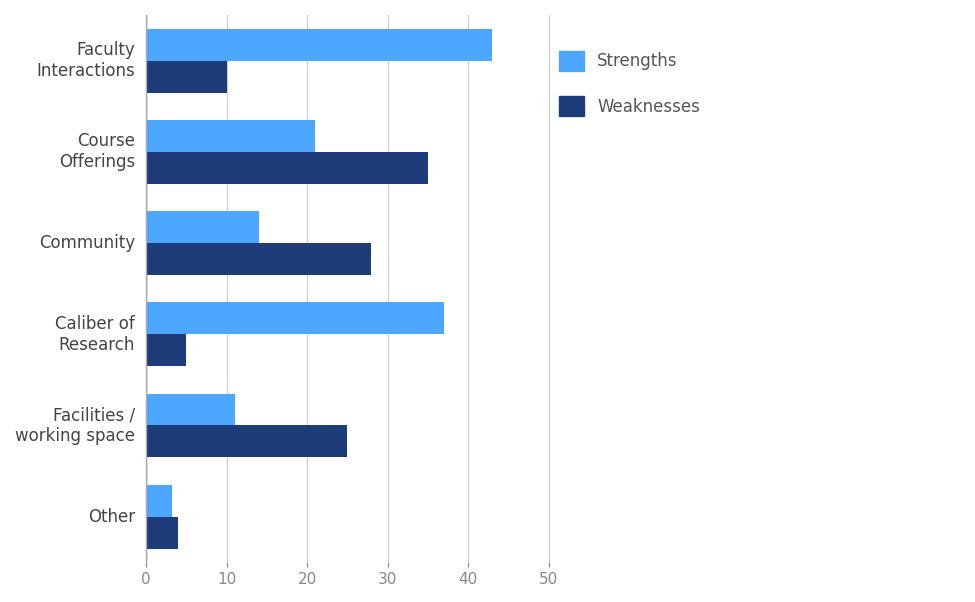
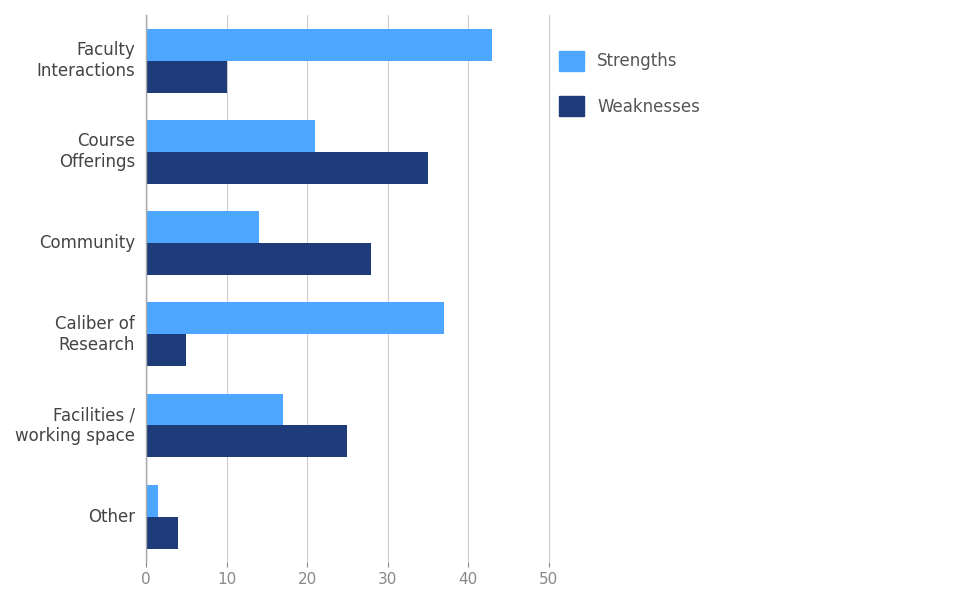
Strengths/Facilities / working space: 11.0 -> 17.0
Strengths/Other: 3.2 -> 1.5
